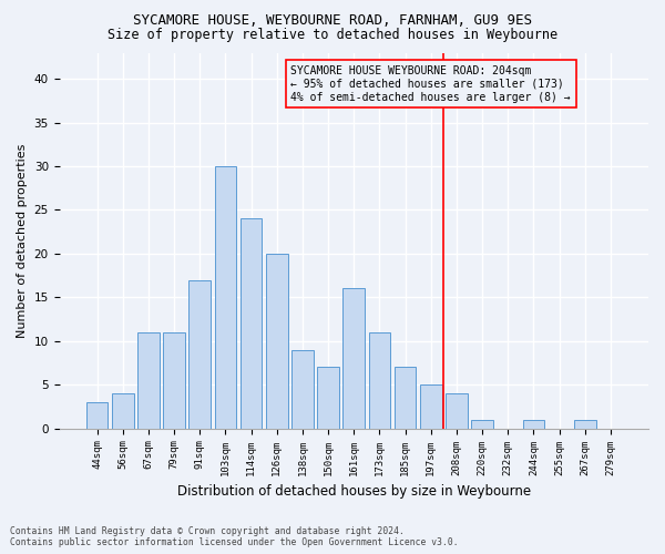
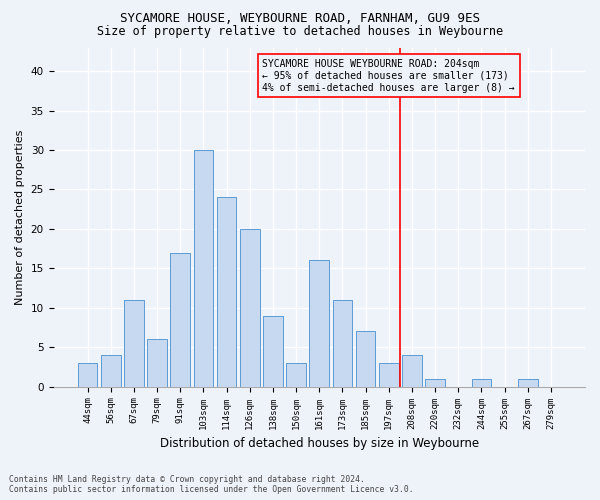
79sqm: 11 -> 6
150sqm: 7 -> 3
197sqm: 5 -> 3
